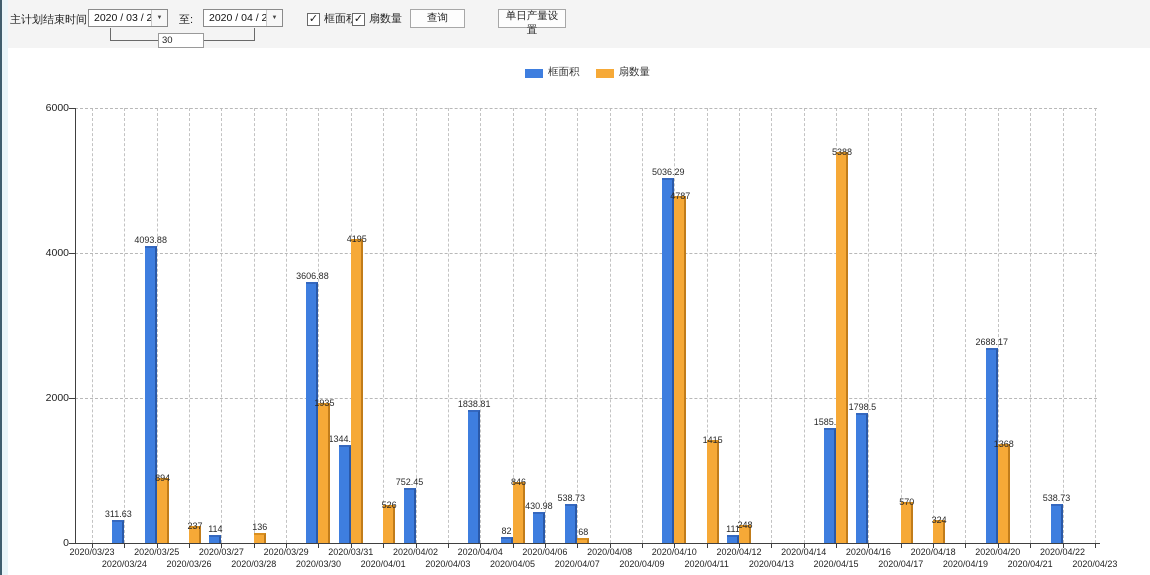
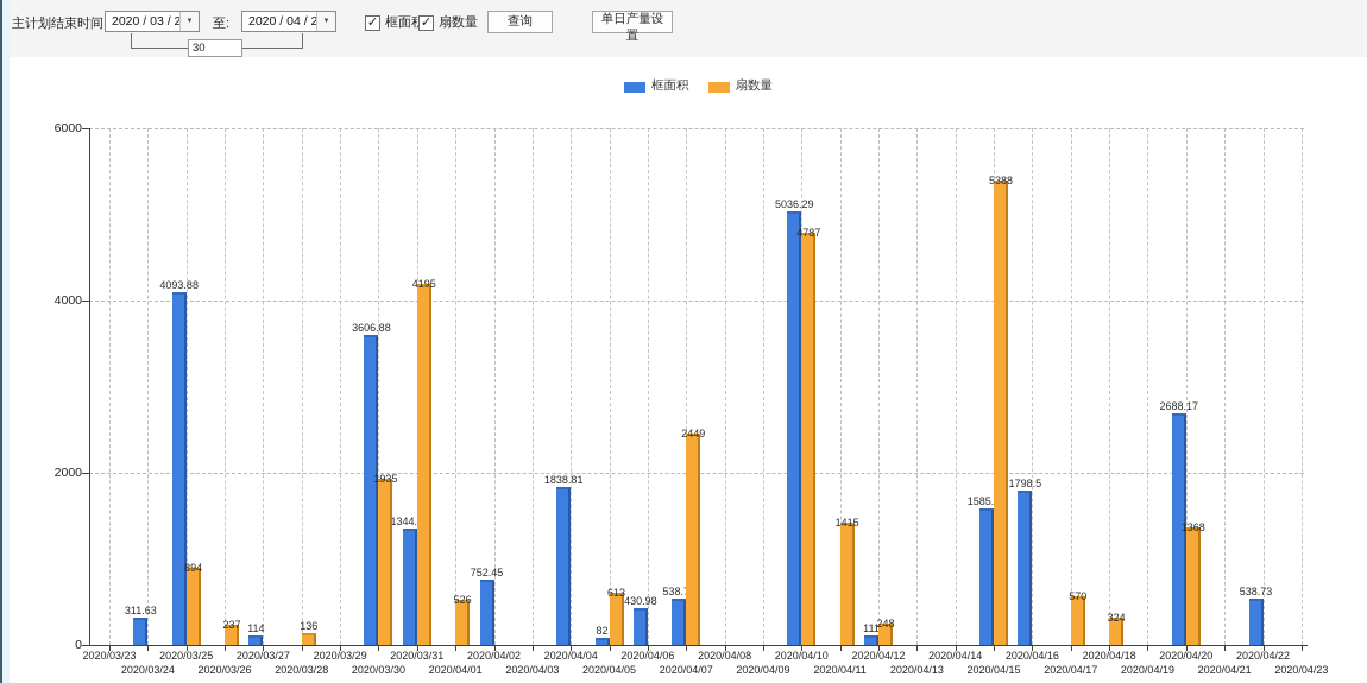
扇数量/2020/04/05: 846 -> 613
扇数量/2020/04/07: 68 -> 2449
